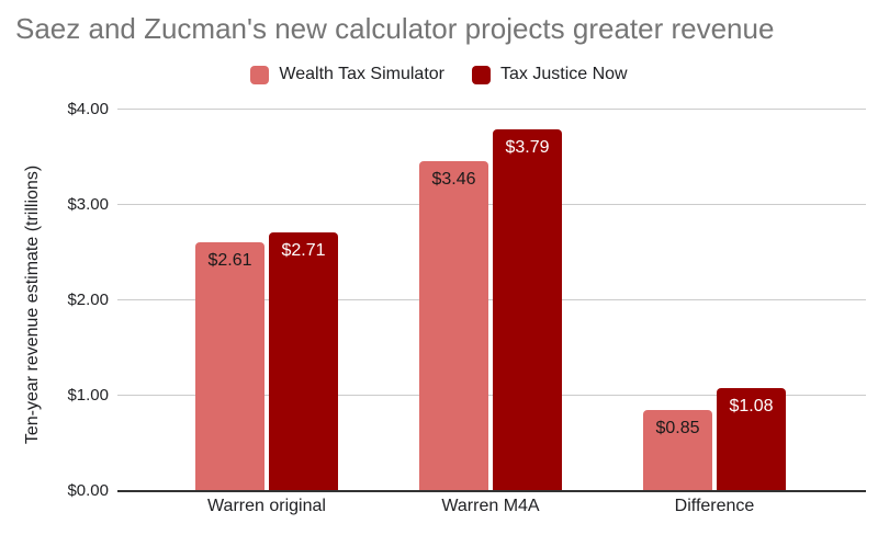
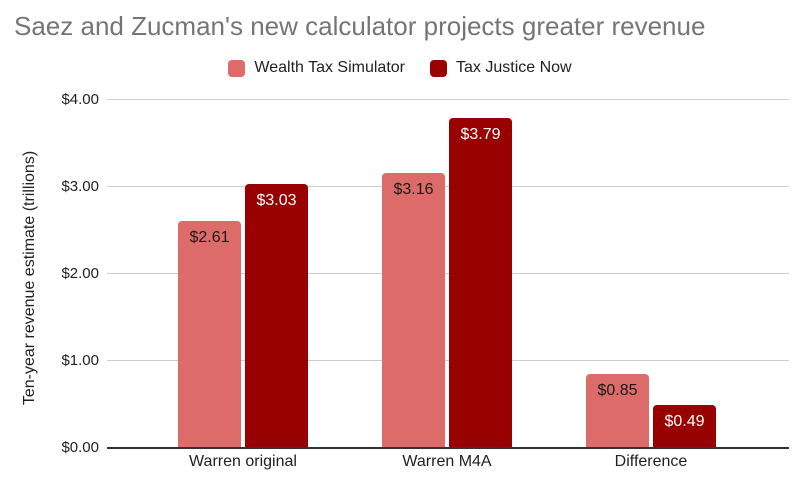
Tax Justice Now/Warren original: $2.71 -> $3.03
Wealth Tax Simulator/Warren M4A: $3.46 -> $3.16
Tax Justice Now/Difference: $1.08 -> $0.49
